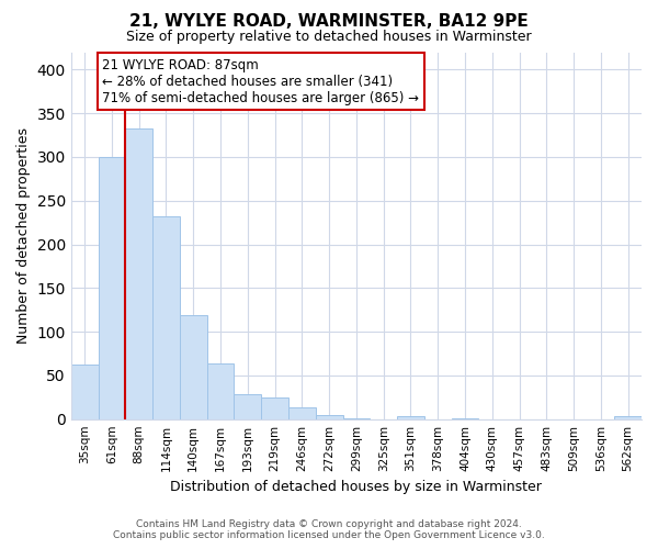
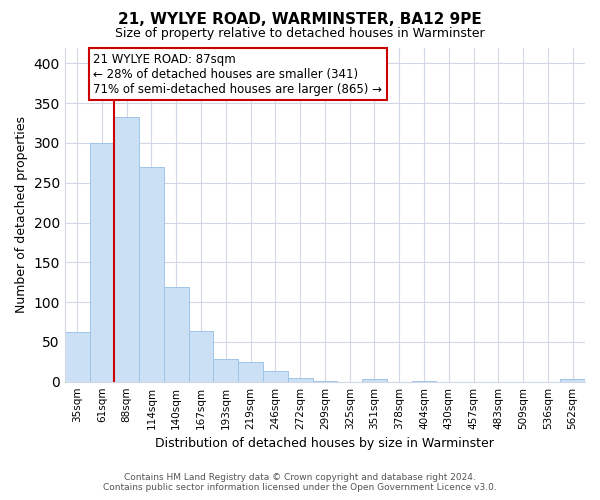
114sqm: 232 -> 270
